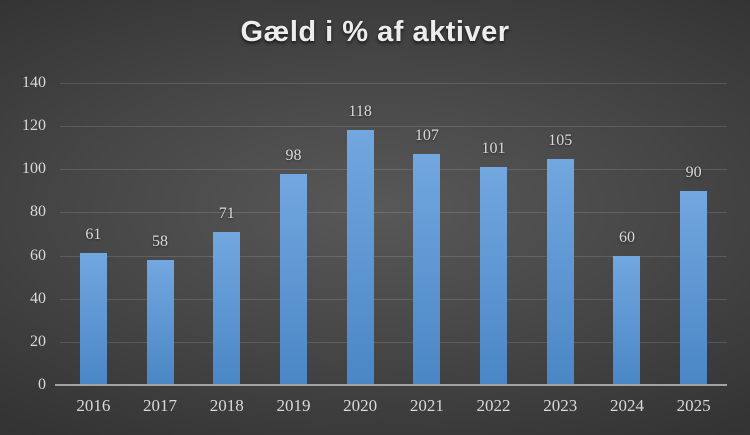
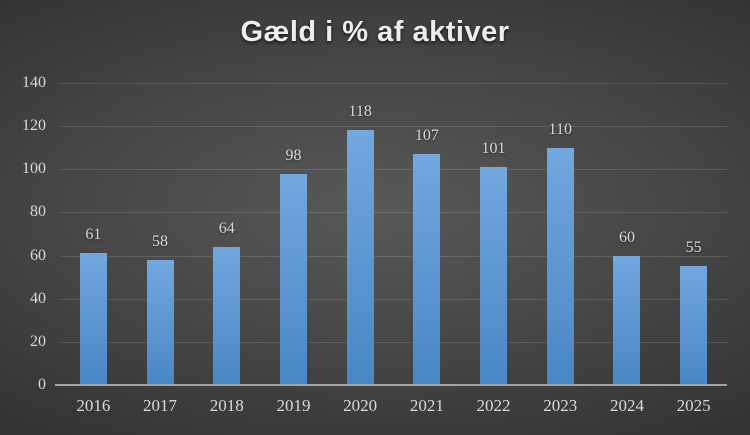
2018: 71 -> 64
2023: 105 -> 110
2025: 90 -> 55
